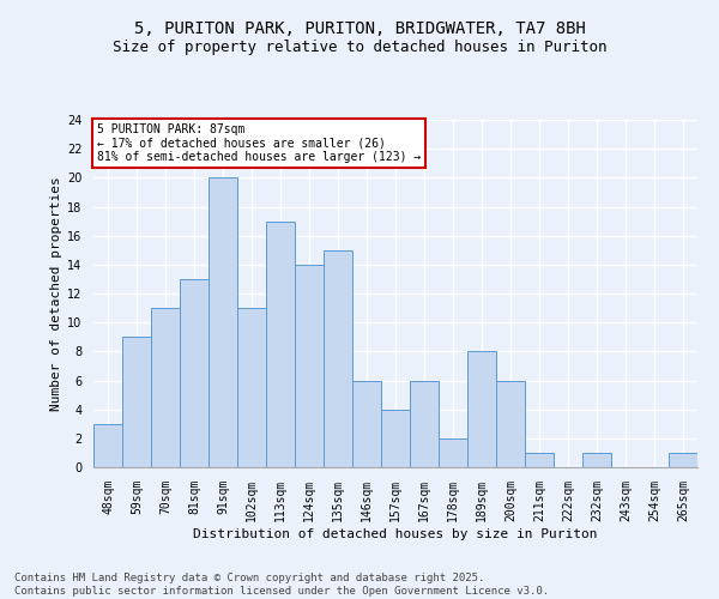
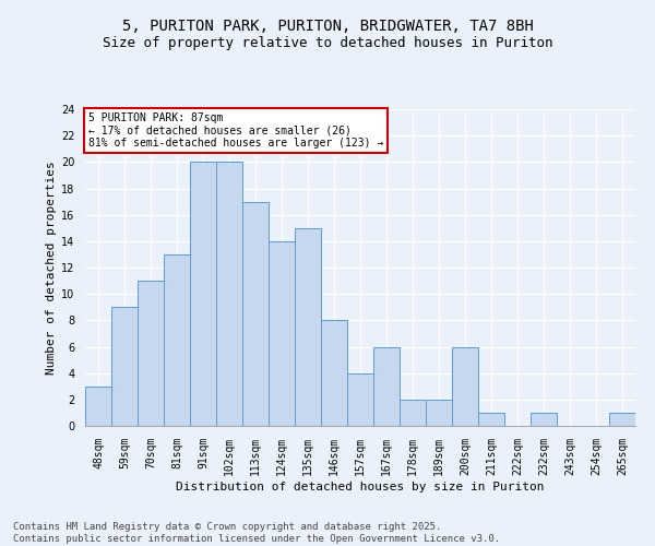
102sqm: 11 -> 20
146sqm: 6 -> 8
189sqm: 8 -> 2
